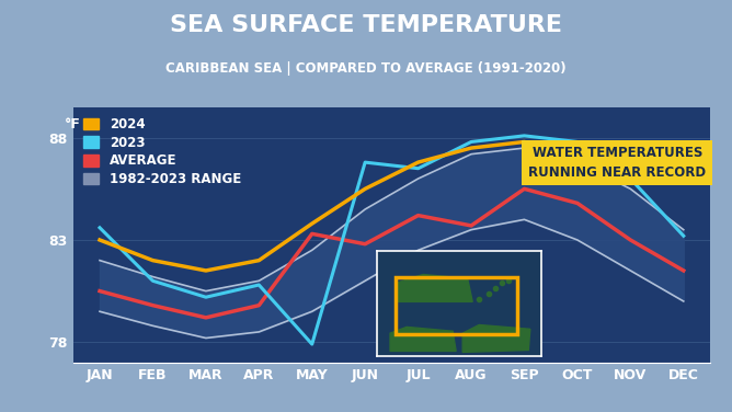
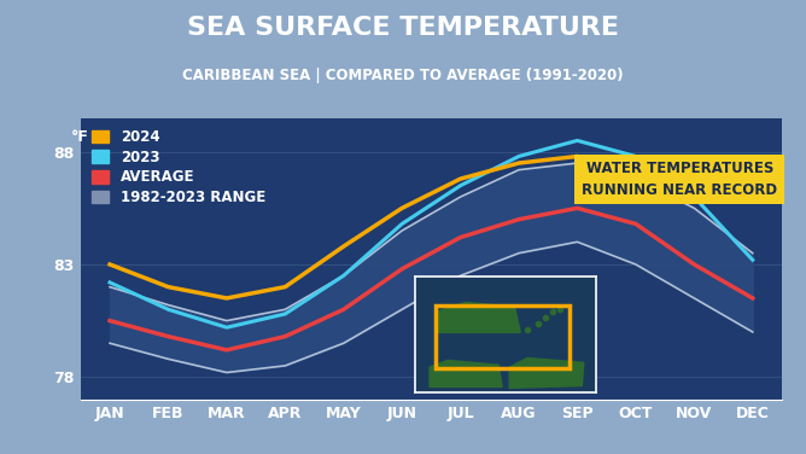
2023/JAN: 83.6 -> 82.2
AVERAGE/MAY: 83.3 -> 81.0
2023/MAY: 77.9 -> 82.5
2023/JUN: 86.8 -> 84.8
AVERAGE/AUG: 83.7 -> 85.0
2023/SEP: 88.1 -> 88.5
